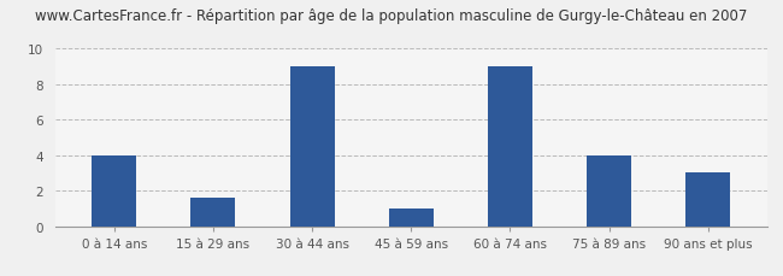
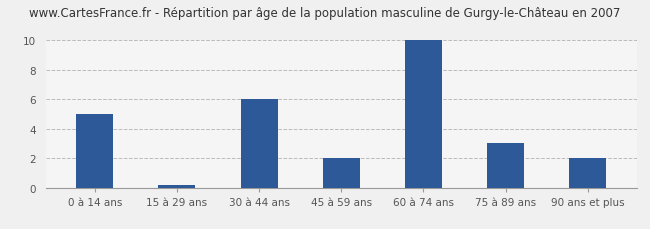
0 à 14 ans: 4.0 -> 5.0
15 à 29 ans: 1.6 -> 0.2
30 à 44 ans: 9.0 -> 6.0
45 à 59 ans: 1.0 -> 2.0
60 à 74 ans: 9.0 -> 10.0
75 à 89 ans: 4.0 -> 3.0
90 ans et plus: 3.0 -> 2.0
